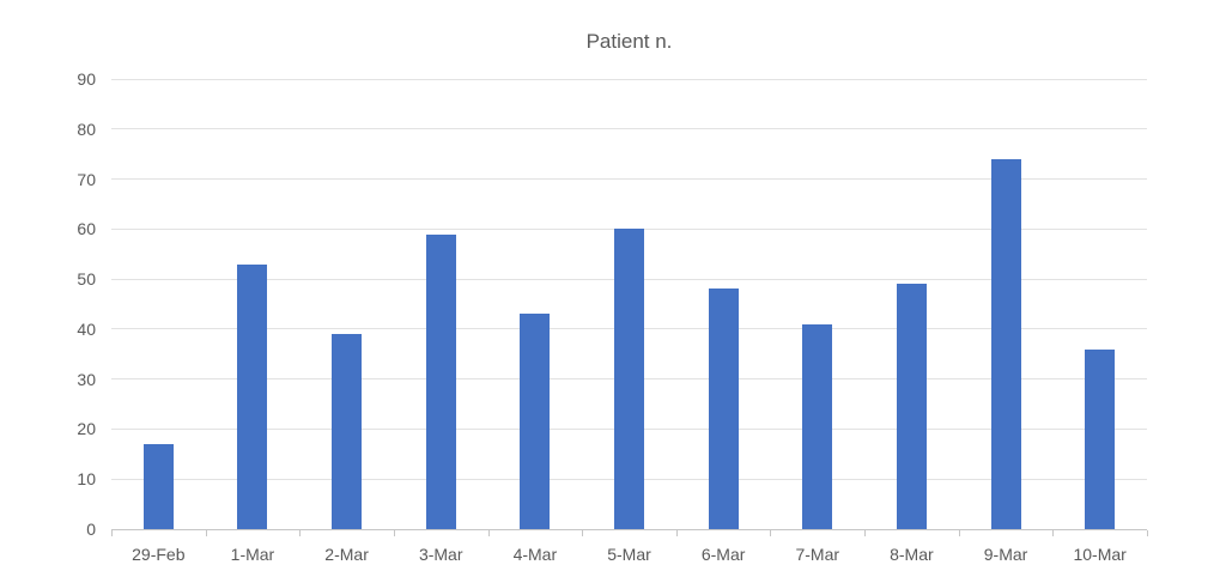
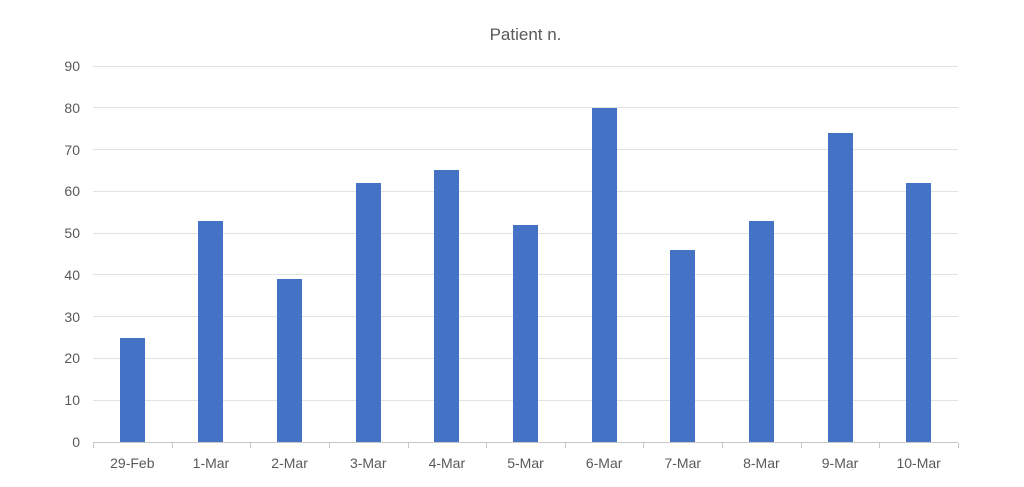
29-Feb: 17 -> 25
3-Mar: 59 -> 62
4-Mar: 43 -> 65
5-Mar: 60 -> 52
6-Mar: 48 -> 80
7-Mar: 41 -> 46
8-Mar: 49 -> 53
10-Mar: 36 -> 62
